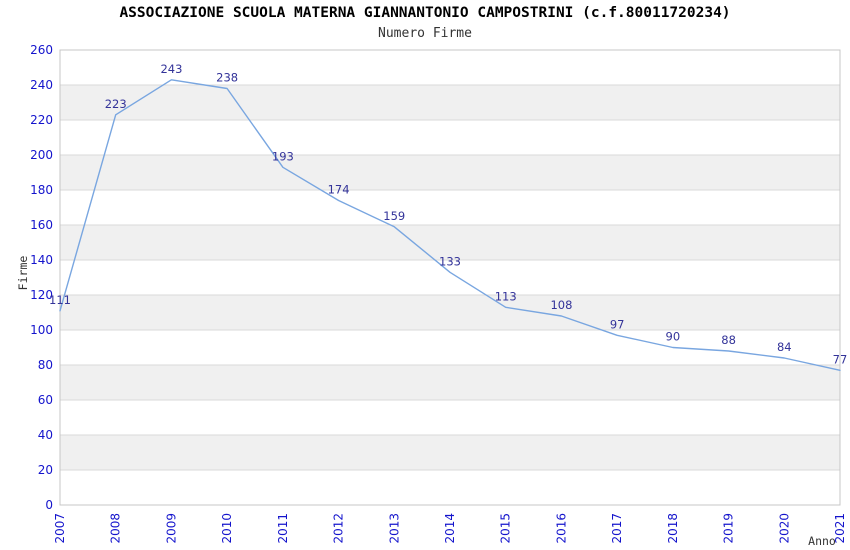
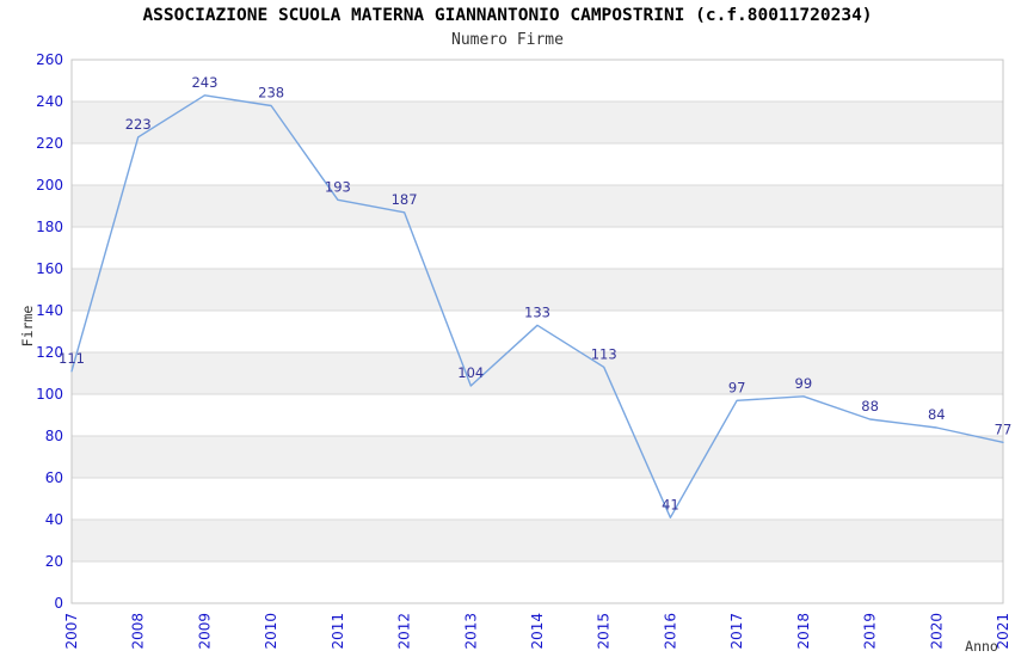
2012: 174 -> 187
2013: 159 -> 104
2016: 108 -> 41
2018: 90 -> 99
